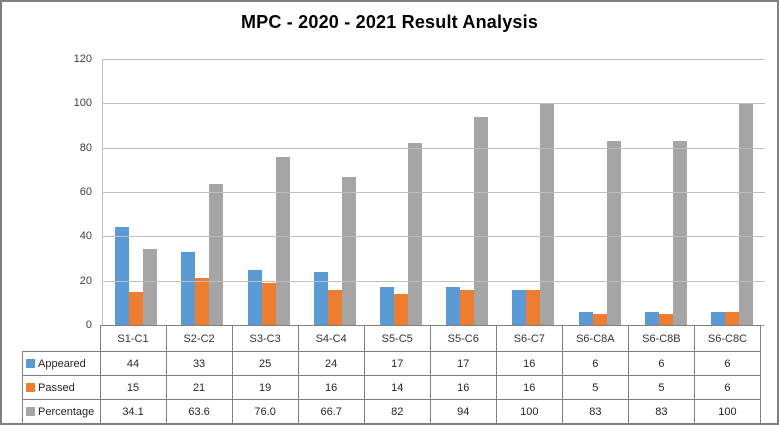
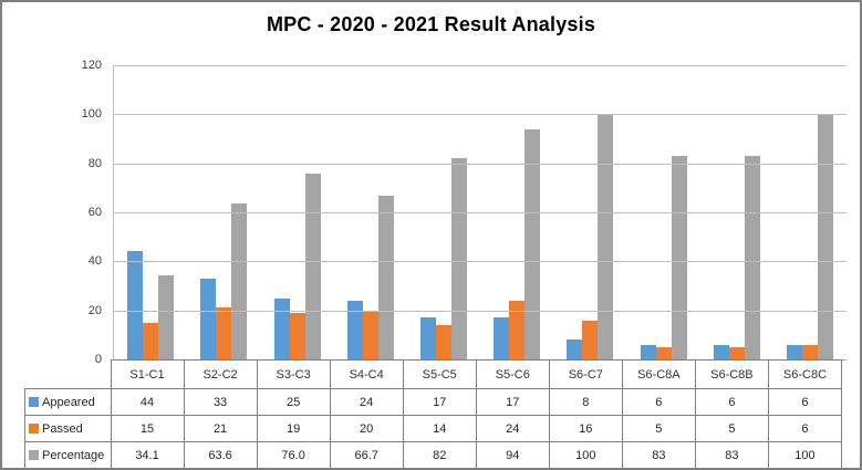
Passed/S4-C4: 16 -> 20
Passed/S5-C6: 16 -> 24
Appeared/S6-C7: 16 -> 8
